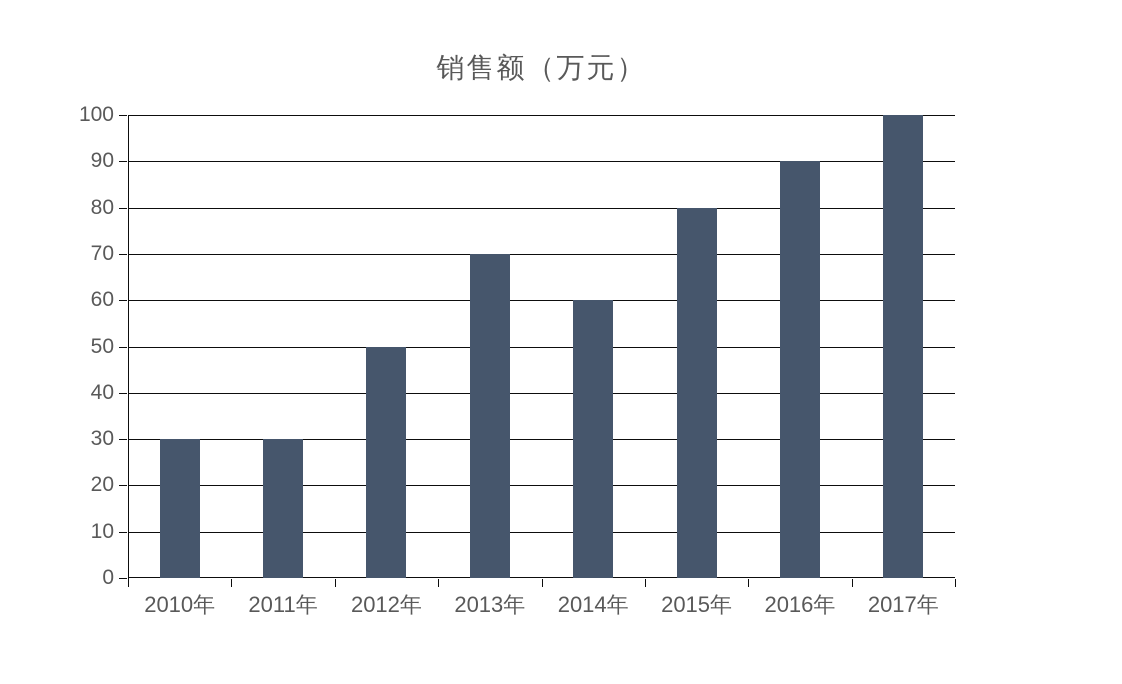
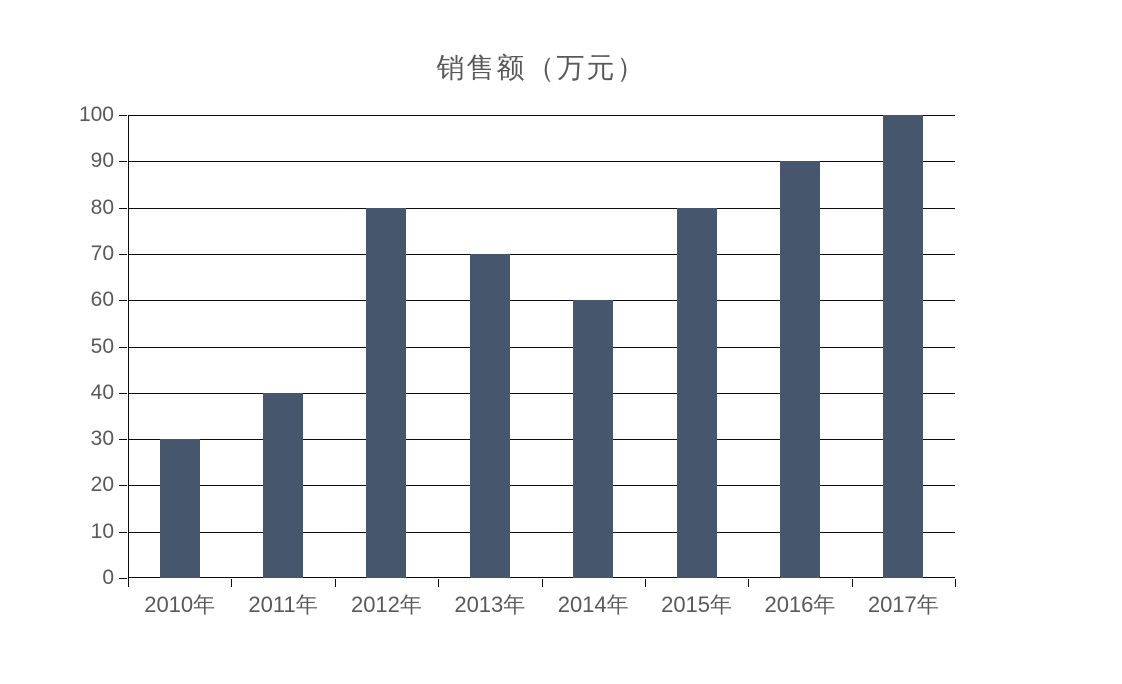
2011年: 30 -> 40
2012年: 50 -> 80
